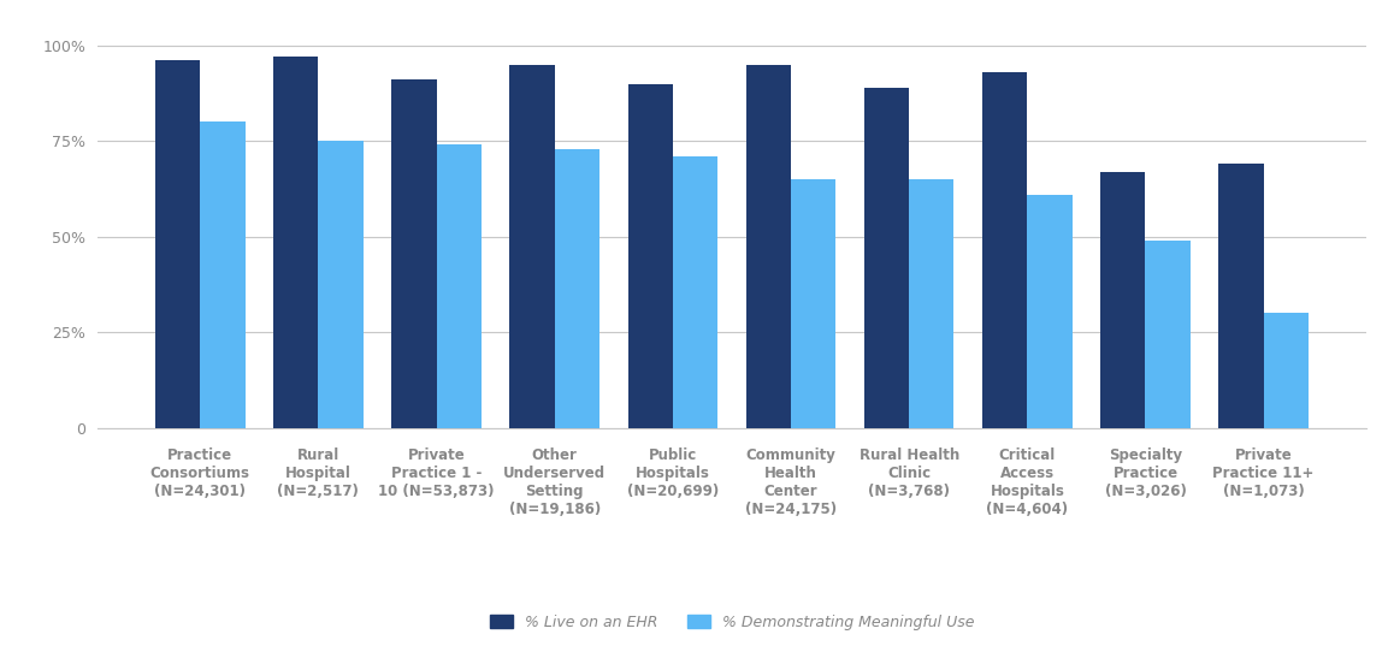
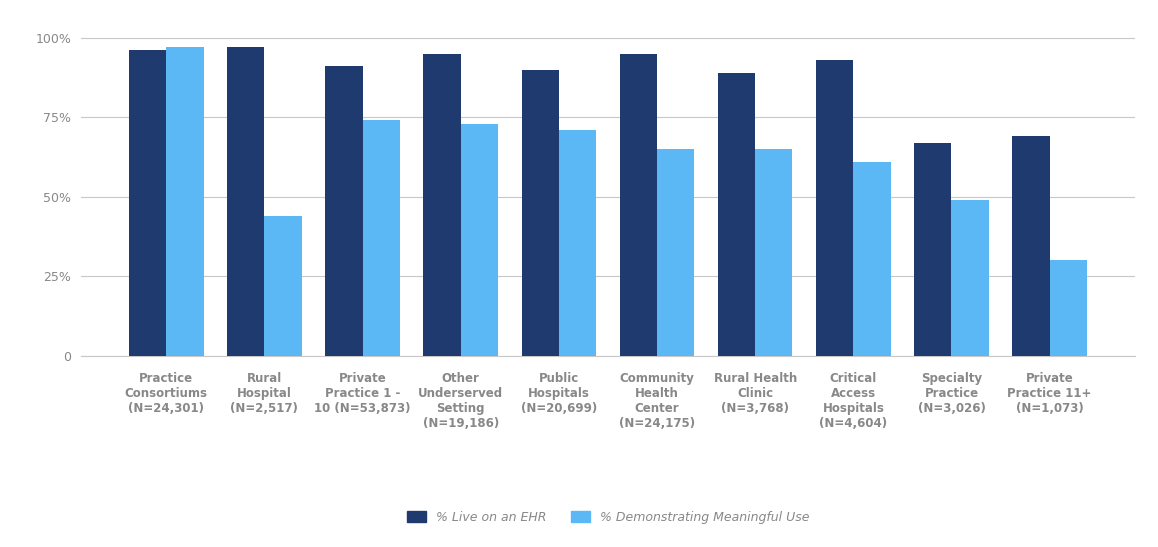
% Demonstrating Meaningful Use/Practice Consortiums (N=24,301): 80% -> 97%
% Demonstrating Meaningful Use/Rural Hospital (N=2,517): 75% -> 44%
